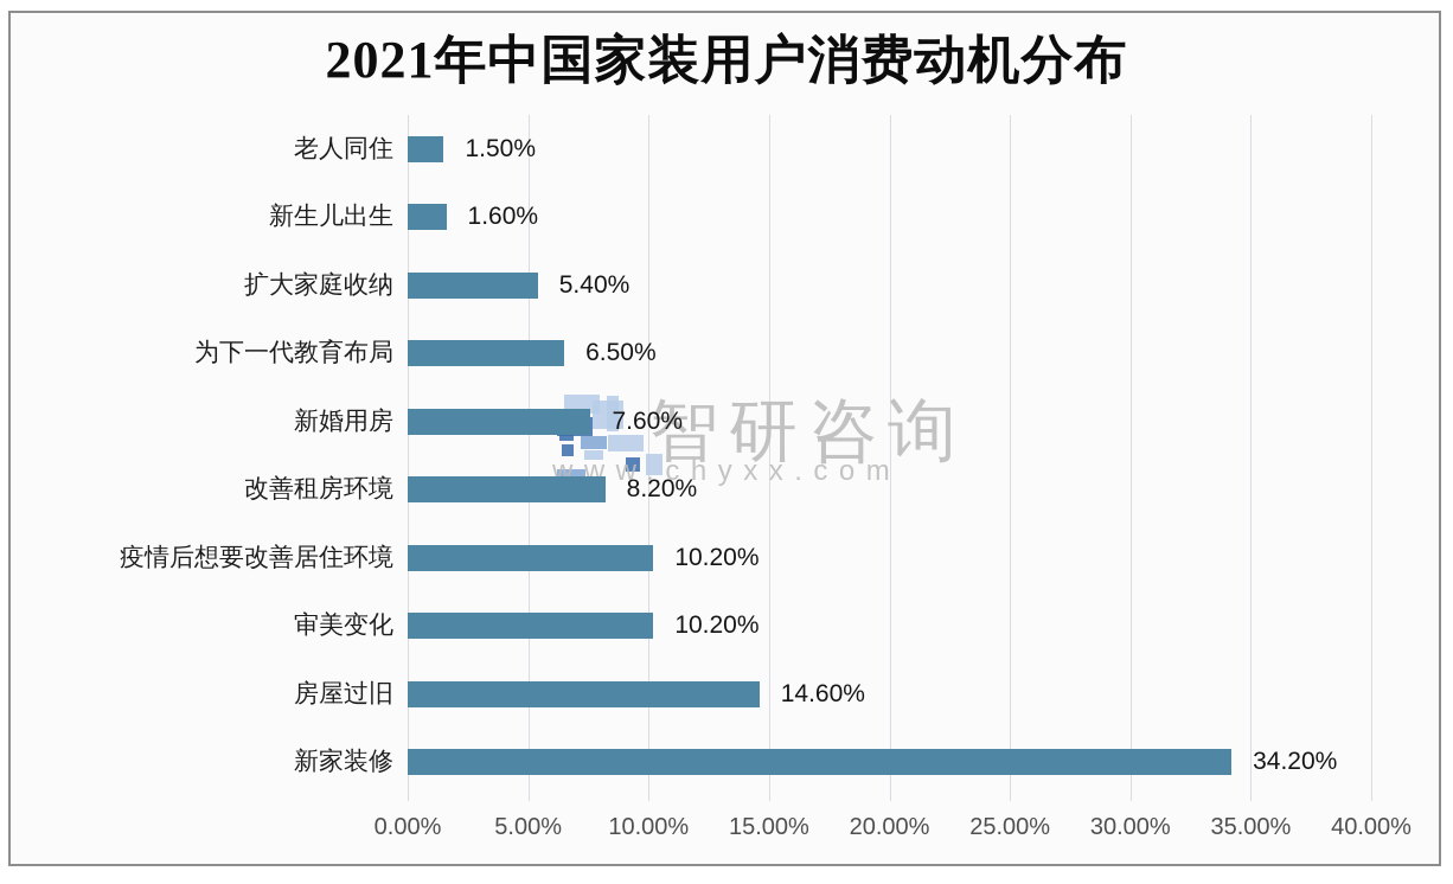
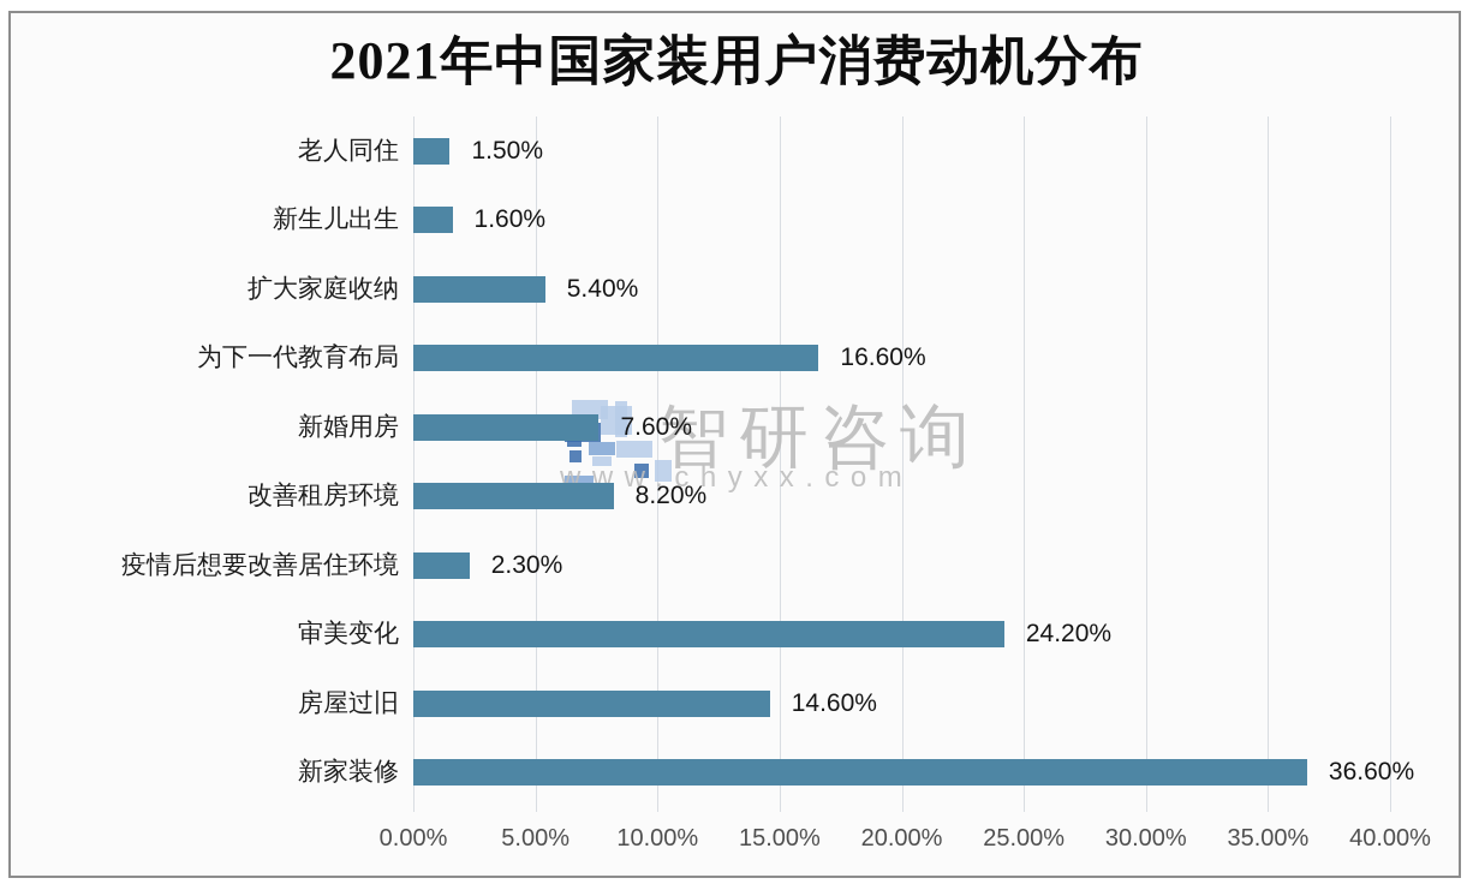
为下一代教育布局: 6.50% -> 16.60%
疫情后想要改善居住环境: 10.20% -> 2.30%
审美变化: 10.20% -> 24.20%
新家装修: 34.20% -> 36.60%
